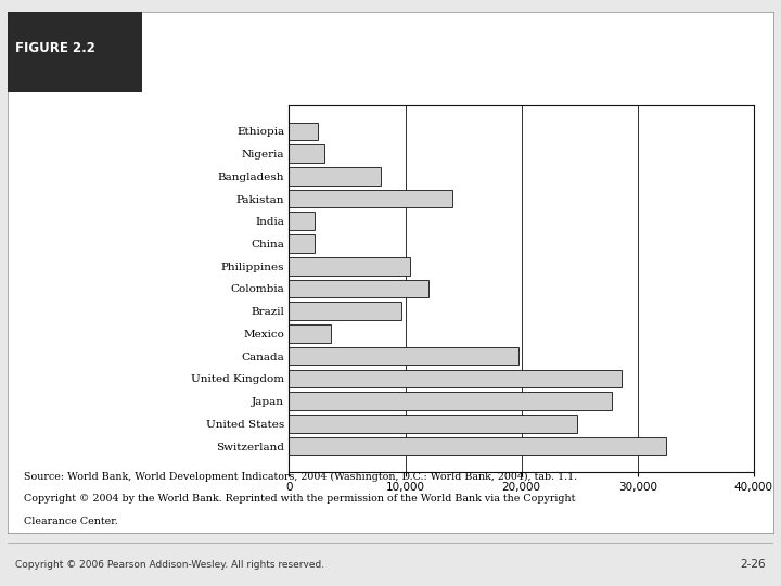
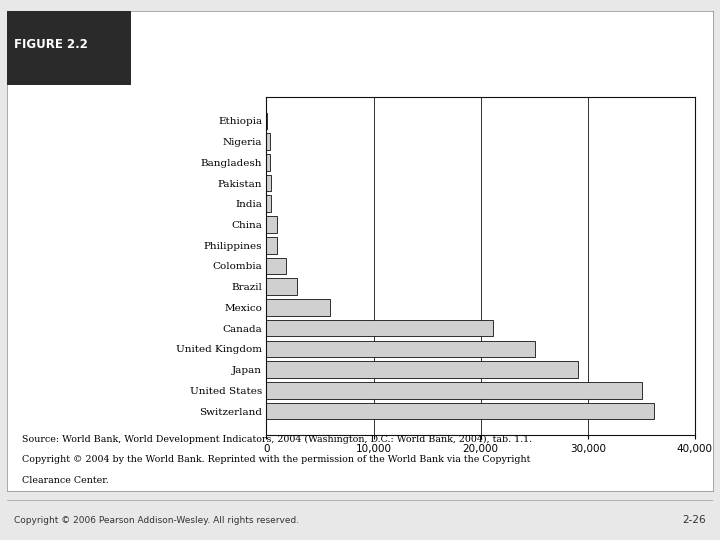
Ethiopia: 2,500 -> 100
Nigeria: 3,000 -> 300
Bangladesh: 7,900 -> 400
Pakistan: 14,100 -> 400
India: 2,200 -> 500
China: 2,200 -> 1,000
Philippines: 10,400 -> 1,000
Colombia: 12,000 -> 1,800
Brazil: 9,700 -> 2,800
Mexico: 3,600 -> 5,900
Canada: 19,800 -> 21,100
United Kingdom: 28,600 -> 25,100
Japan: 27,800 -> 29,100
United States: 24,800 -> 35,100
Switzerland: 32,500 -> 36,200
